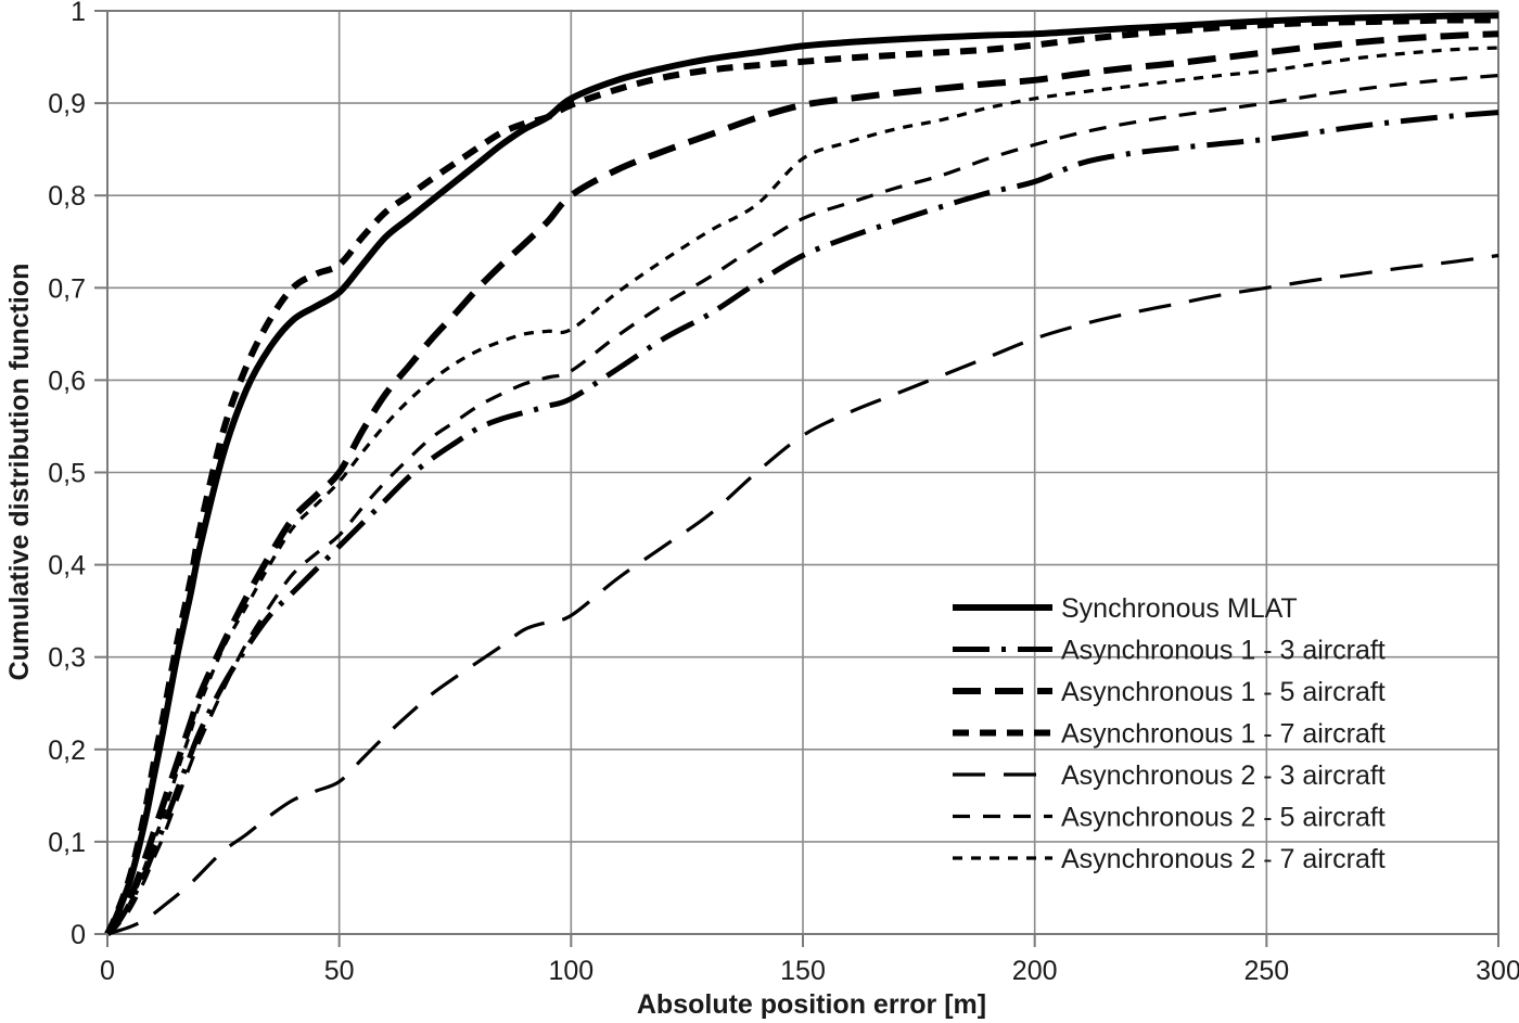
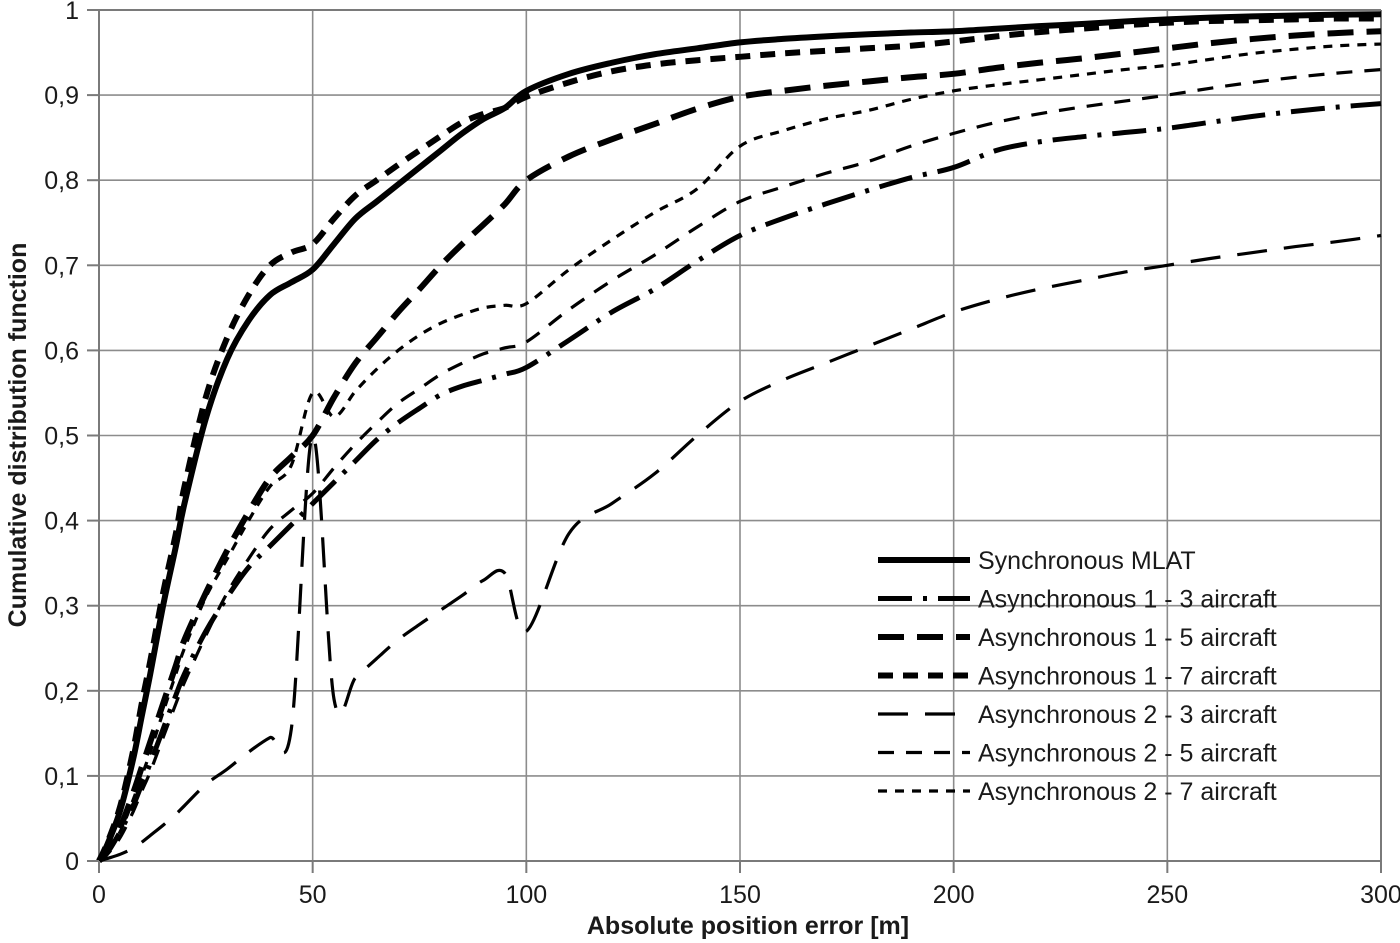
Asynchronous 2 - 3 aircraft/50: 0,17 -> 0,50
Asynchronous 2 - 7 aircraft/50: 0,49 -> 0,55
Asynchronous 2 - 3 aircraft/100: 0,34 -> 0,27
